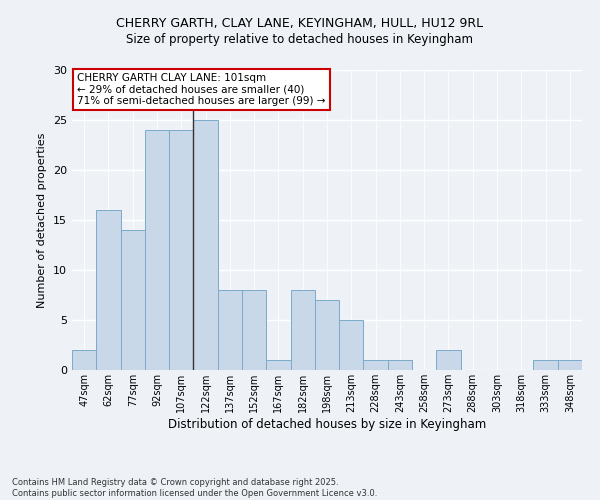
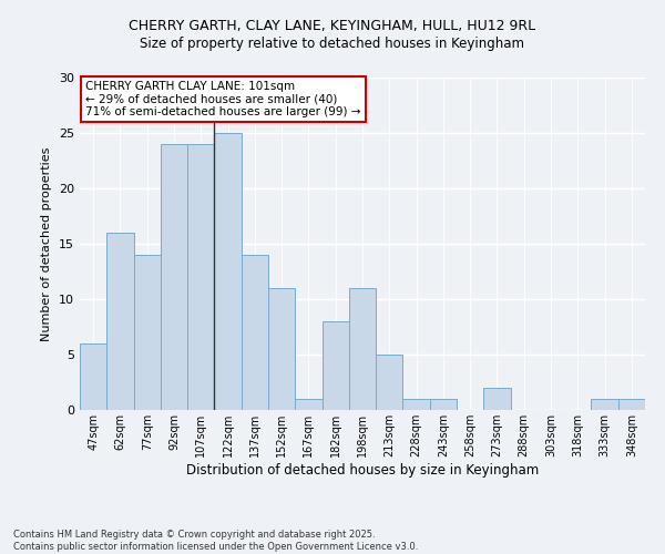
47sqm: 2 -> 6
137sqm: 8 -> 14
152sqm: 8 -> 11
198sqm: 7 -> 11
